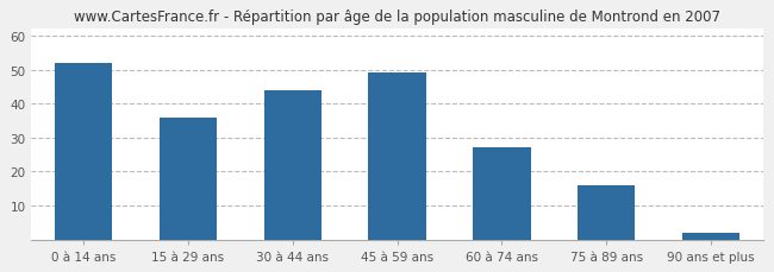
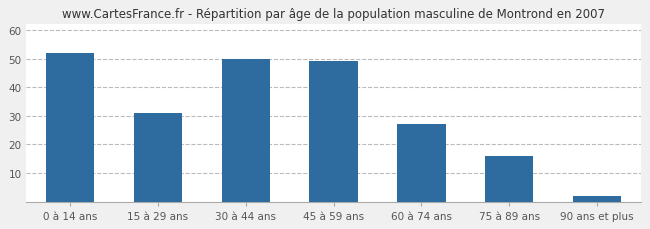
15 à 29 ans: 36 -> 31
30 à 44 ans: 44 -> 50
